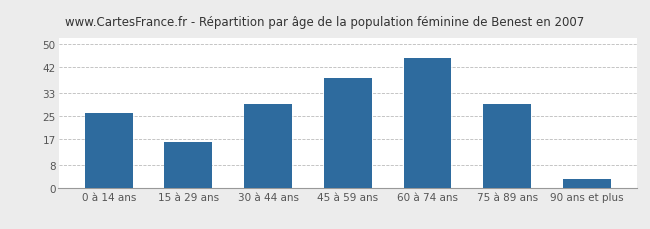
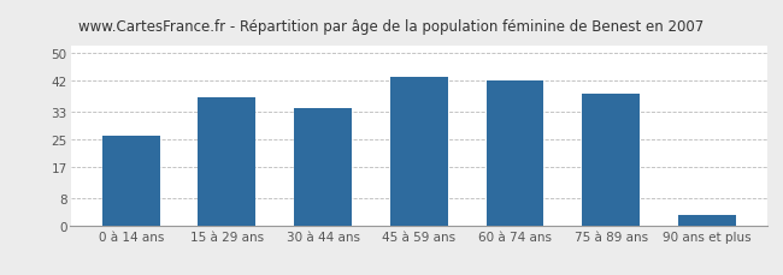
15 à 29 ans: 16 -> 37
30 à 44 ans: 29 -> 34
45 à 59 ans: 38 -> 43
60 à 74 ans: 45 -> 42
75 à 89 ans: 29 -> 38
